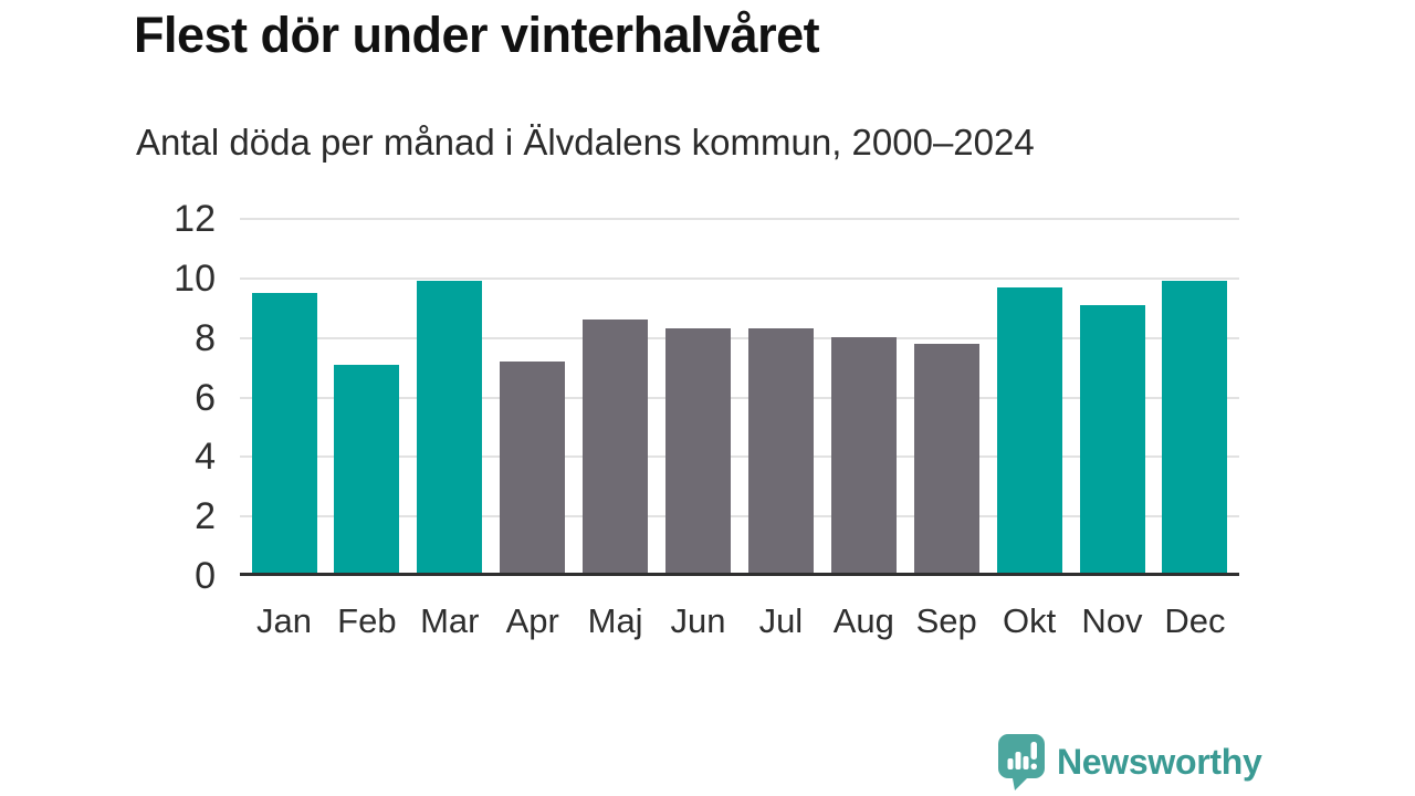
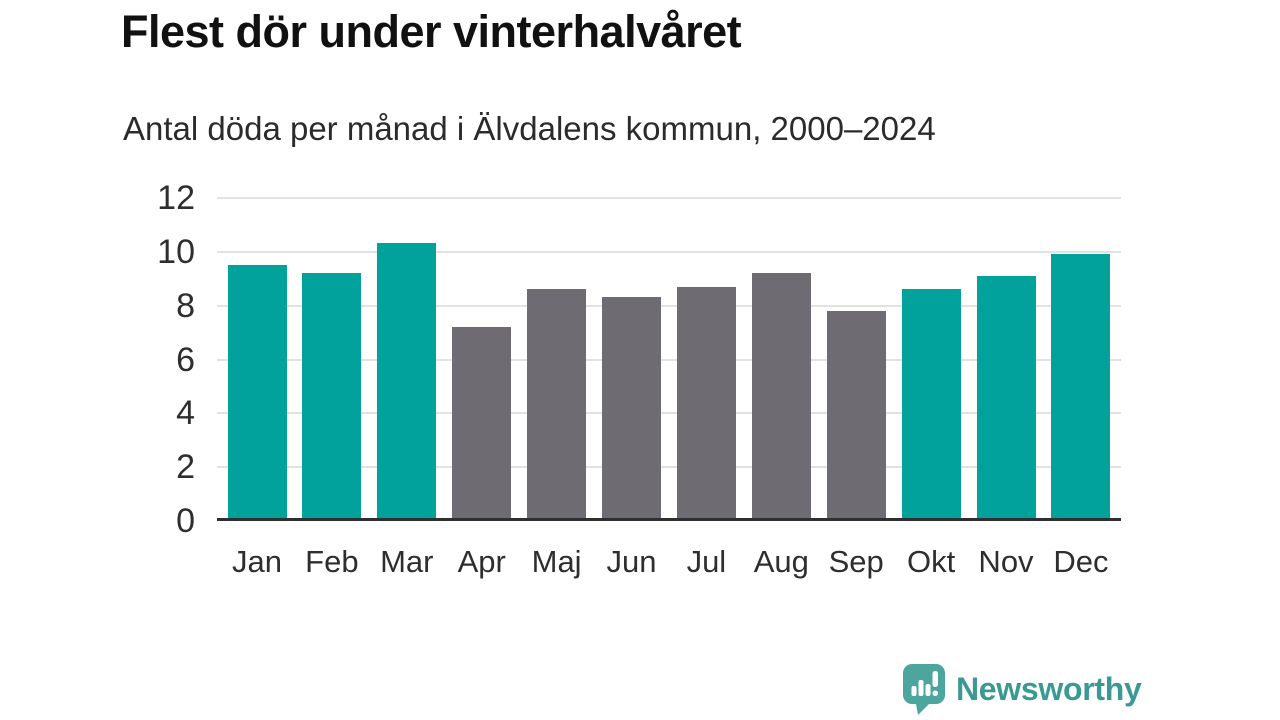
Feb: 7.0 -> 9.1
Mar: 9.8 -> 10.2
Jul: 8.2 -> 8.6
Aug: 7.9 -> 9.1
Okt: 9.6 -> 8.5
